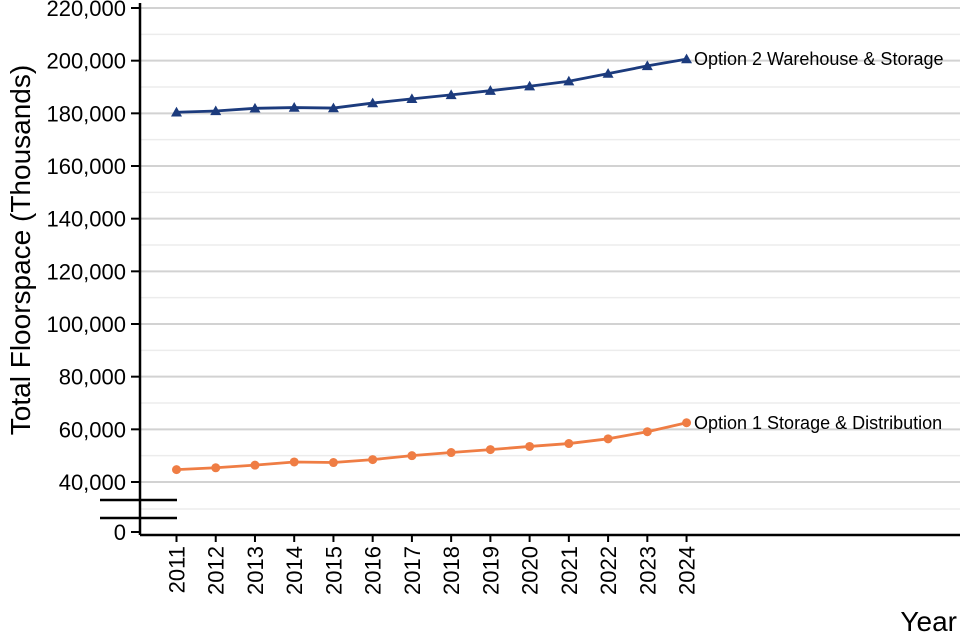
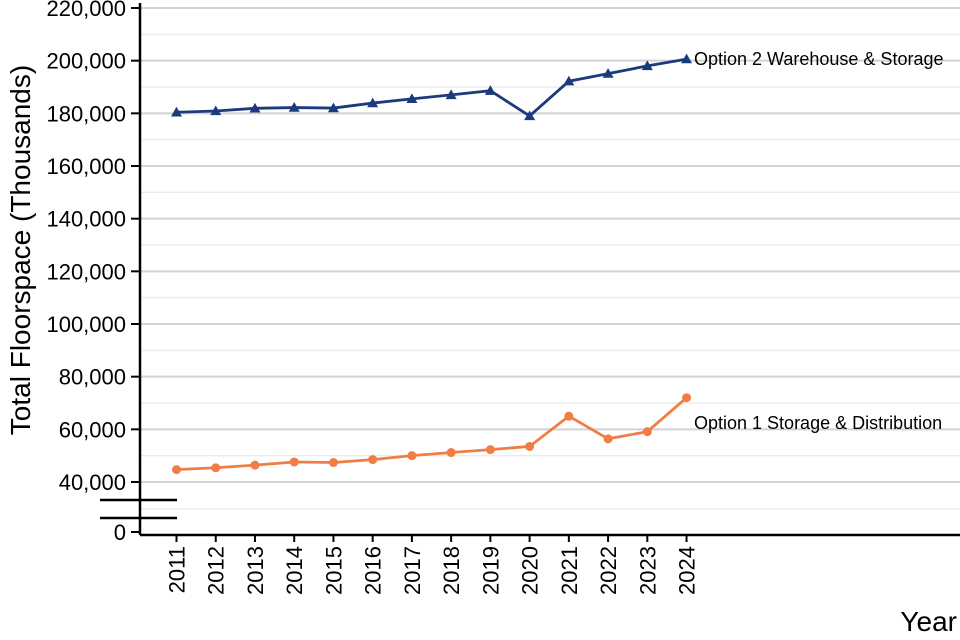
Option 2 Warehouse & Storage/2020: 190000 -> 179000
Option 1 Storage & Distribution/2021: 55000 -> 65000
Option 1 Storage & Distribution/2024: 62000 -> 72000
